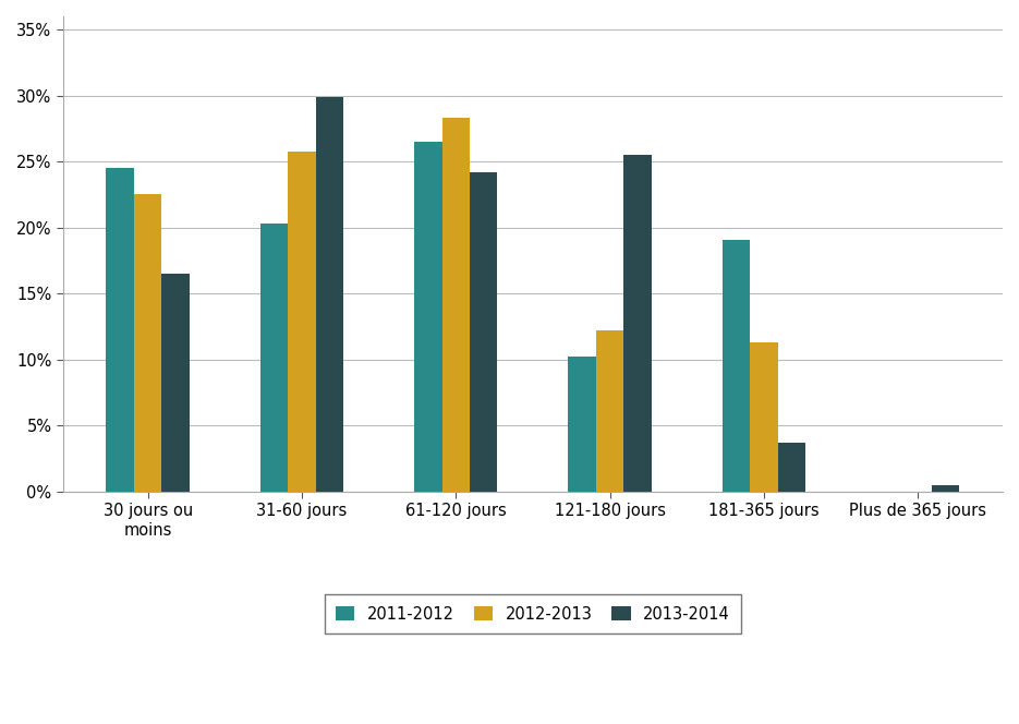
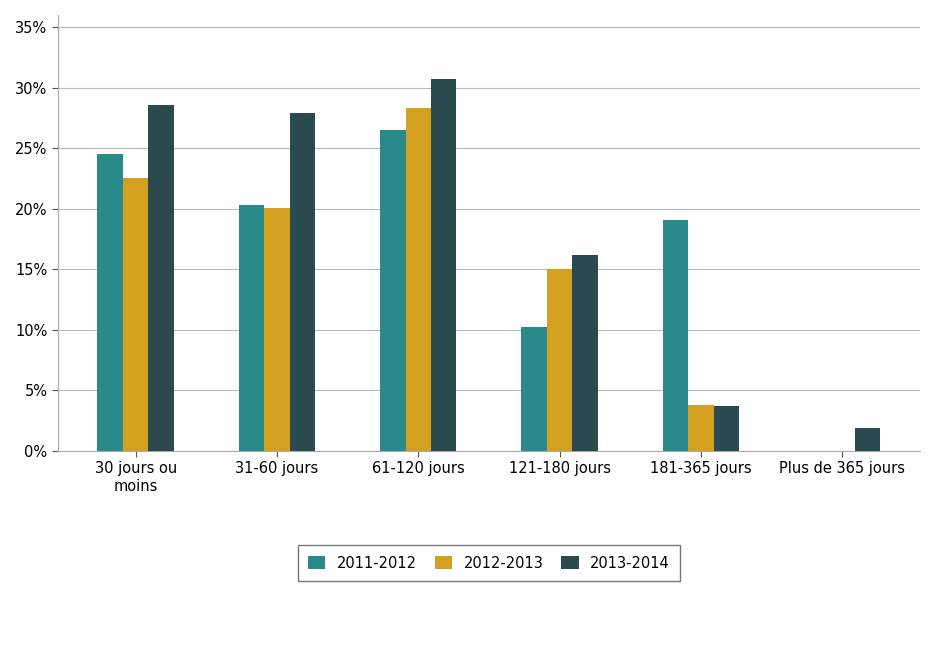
2013-2014/30 jours ou moins: 16.5% -> 28.6%
2012-2013/31-60 jours: 25.8% -> 20.1%
2013-2014/31-60 jours: 29.9% -> 27.9%
2013-2014/61-120 jours: 24.2% -> 30.7%
2012-2013/121-180 jours: 12.2% -> 15.0%
2013-2014/121-180 jours: 25.5% -> 16.2%
2012-2013/181-365 jours: 11.3% -> 3.8%
2013-2014/Plus de 365 jours: 0.5% -> 1.9%
